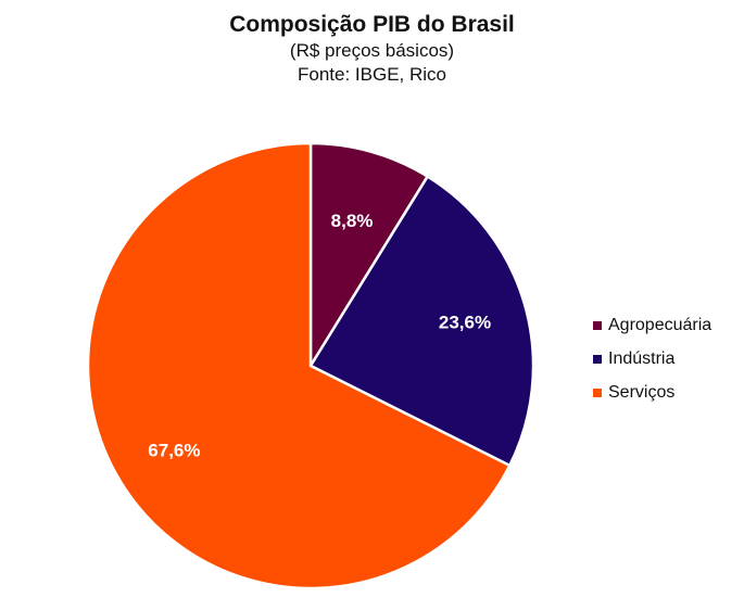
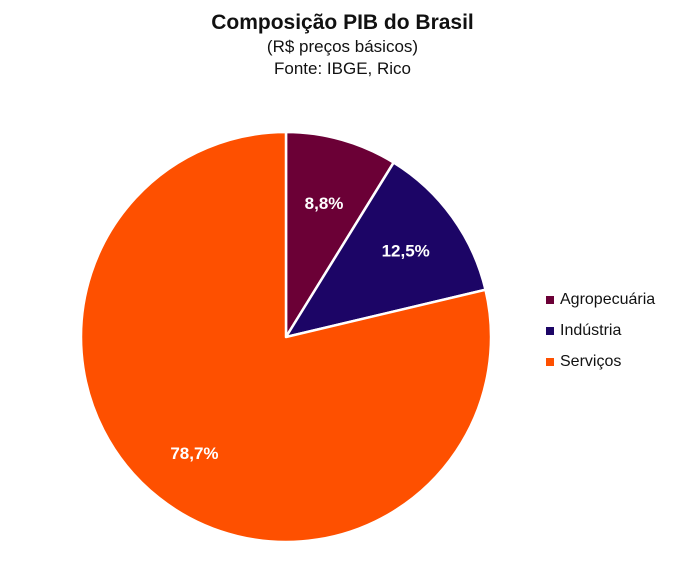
Indústria: 23,6% -> 12,5%
Serviços: 67,6% -> 78,7%
